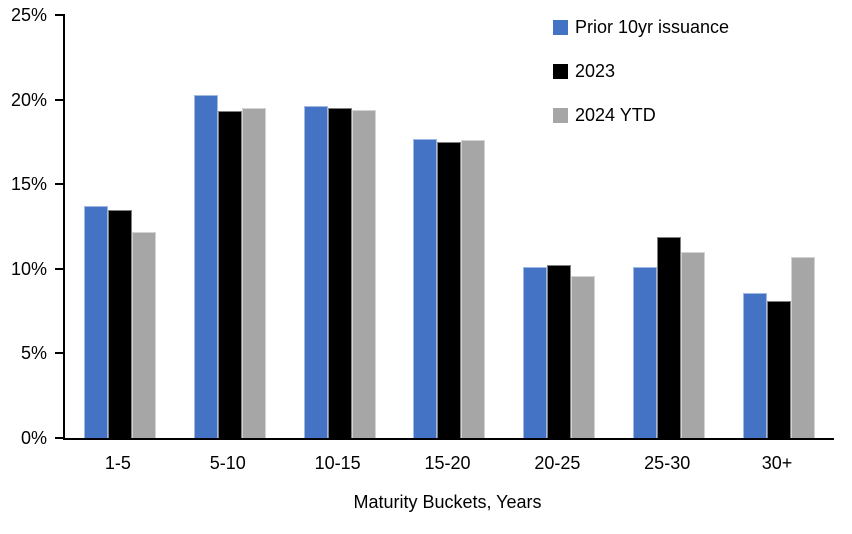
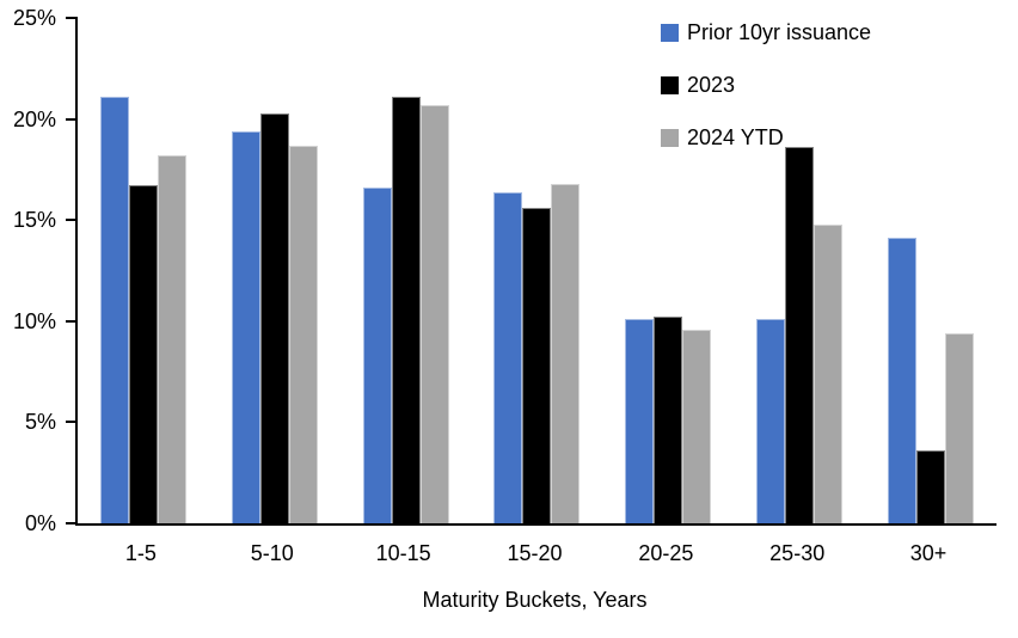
Prior 10yr issuance/1-5: 13.7% -> 21.1%
2023/1-5: 13.5% -> 16.7%
2024 YTD/1-5: 12.2% -> 18.2%
Prior 10yr issuance/5-10: 20.3% -> 19.4%
2023/5-10: 19.3% -> 20.3%
2024 YTD/5-10: 19.5% -> 18.7%
Prior 10yr issuance/10-15: 19.6% -> 16.6%
2023/10-15: 19.5% -> 21.1%
2024 YTD/10-15: 19.4% -> 20.7%
Prior 10yr issuance/15-20: 17.7% -> 16.4%
2023/15-20: 17.5% -> 15.6%
2024 YTD/15-20: 17.6% -> 16.8%
2023/25-30: 11.9% -> 18.6%
2024 YTD/25-30: 11.0% -> 14.8%
Prior 10yr issuance/30+: 8.6% -> 14.1%
2023/30+: 8.1% -> 3.6%
2024 YTD/30+: 10.7% -> 9.4%
